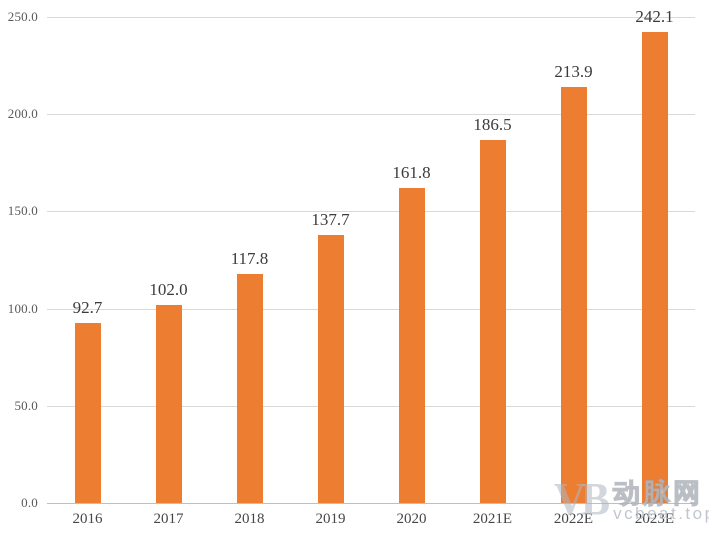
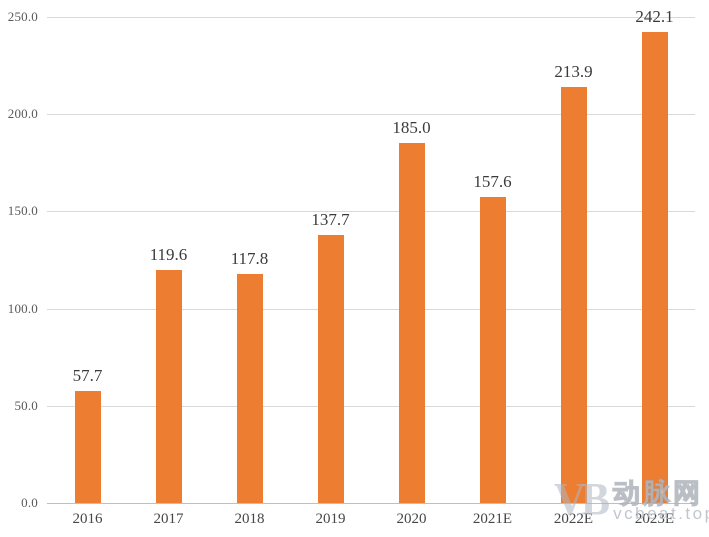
2016: 92.7 -> 57.7
2017: 102.0 -> 119.6
2020: 161.8 -> 185.0
2021E: 186.5 -> 157.6
